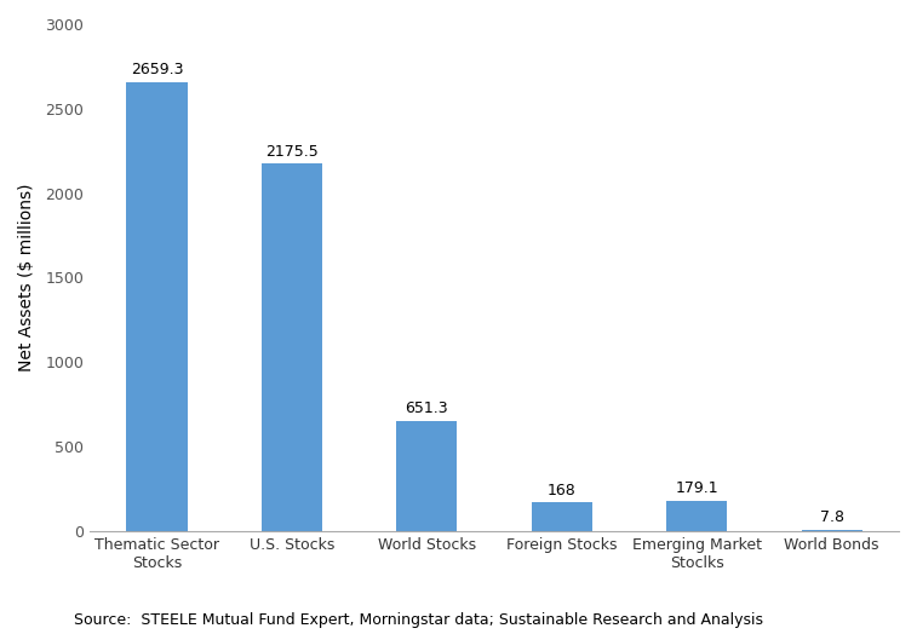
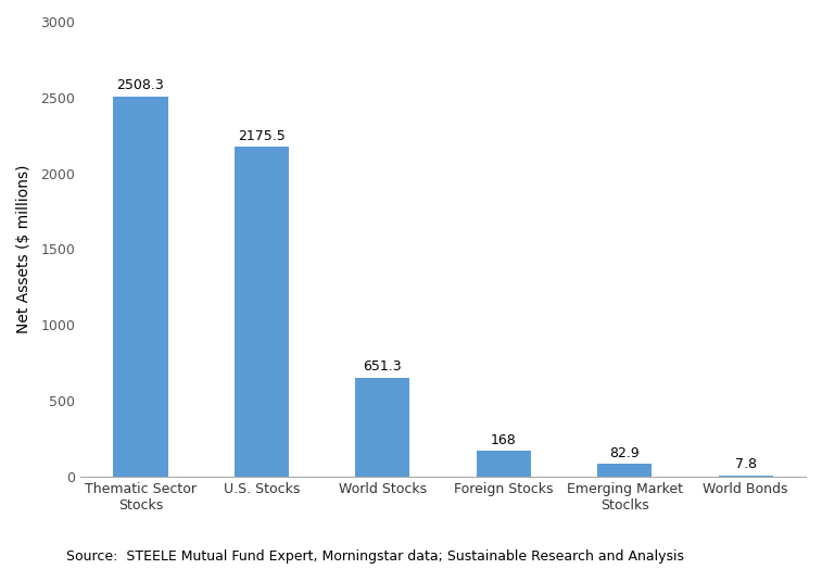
Thematic Sector Stocks: 2659.3 -> 2508.3
Emerging Market Stoclks: 179.1 -> 82.9
